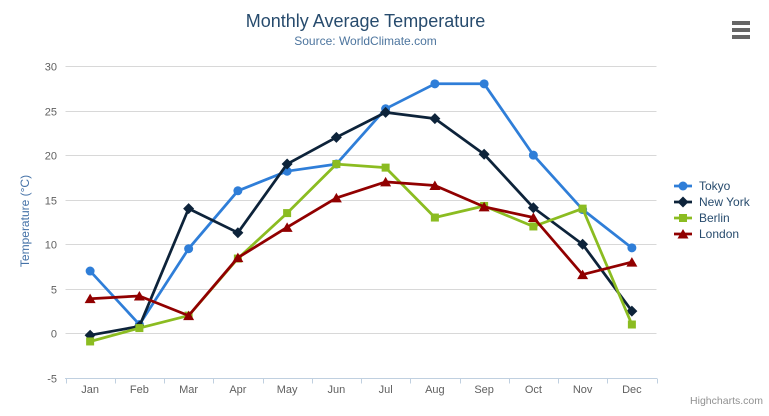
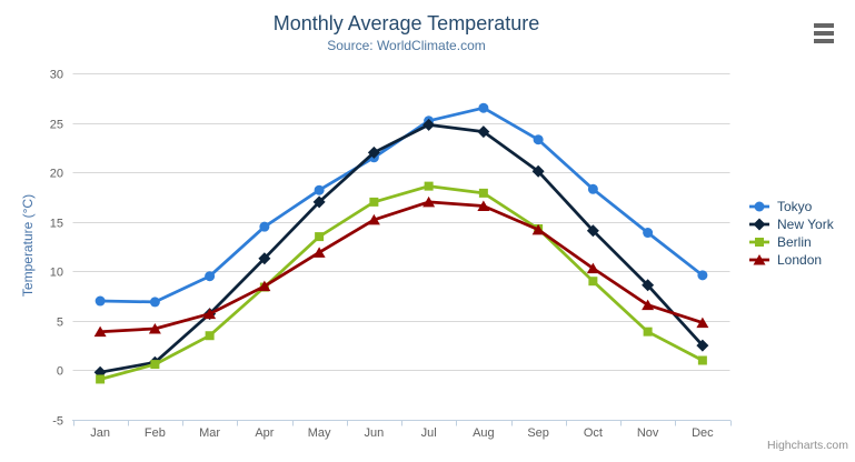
Tokyo/Feb: 1 -> 7
New York/Mar: 14 -> 6
Berlin/Mar: 2 -> 4
London/Mar: 2 -> 6
Tokyo/Apr: 16 -> 14
New York/May: 19 -> 17
Tokyo/Jun: 19 -> 22
Berlin/Jun: 19 -> 17
Tokyo/Aug: 28 -> 26
Berlin/Aug: 13 -> 18
Tokyo/Sep: 28 -> 23
Tokyo/Oct: 20 -> 18
Berlin/Oct: 12 -> 9
London/Oct: 13 -> 10
New York/Nov: 10 -> 9
Berlin/Nov: 14 -> 4
London/Dec: 8 -> 5
